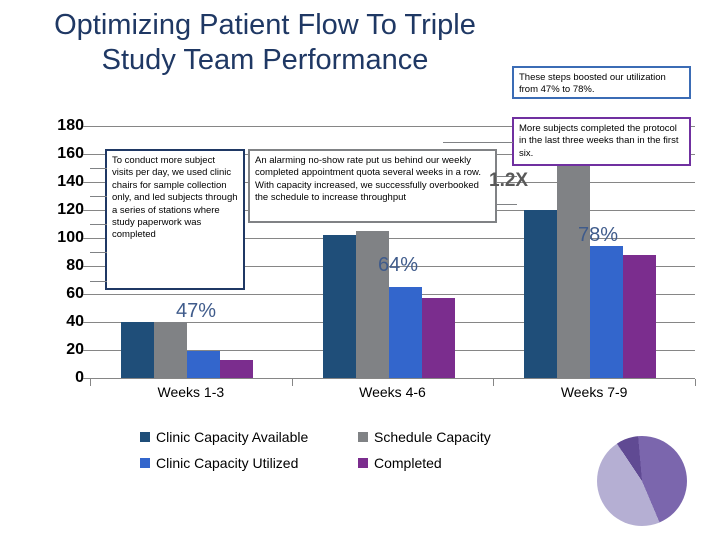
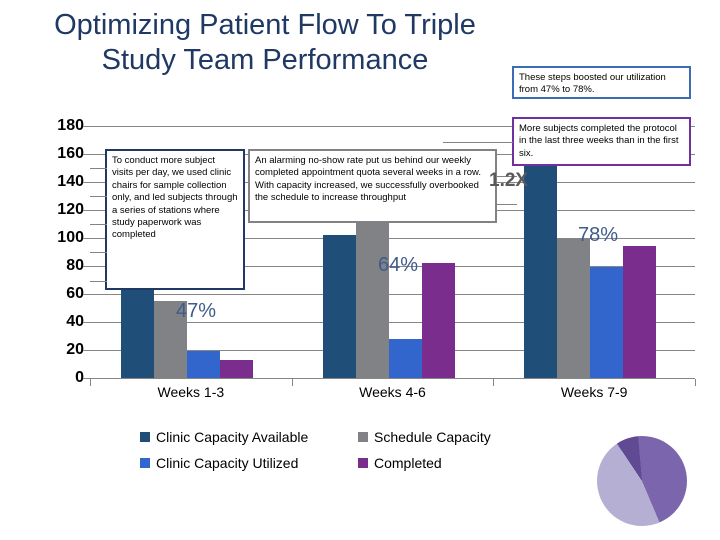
Clinic Capacity Available/Weeks 1-3: 40 -> 66
Schedule Capacity/Weeks 1-3: 40 -> 55
Schedule Capacity/Weeks 4-6: 105 -> 116
Clinic Capacity Utilized/Weeks 4-6: 65 -> 28
Completed/Weeks 4-6: 57 -> 82
Clinic Capacity Available/Weeks 7-9: 120 -> 153
Schedule Capacity/Weeks 7-9: 158 -> 99
Clinic Capacity Utilized/Weeks 7-9: 94 -> 79
Completed/Weeks 7-9: 88 -> 94
